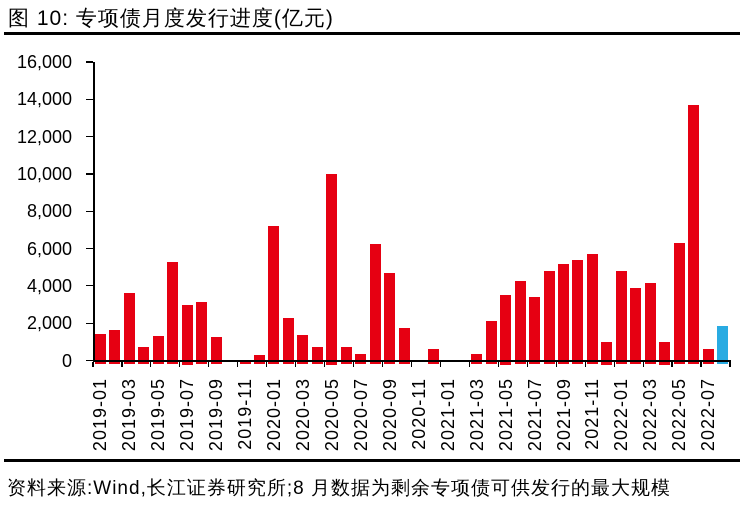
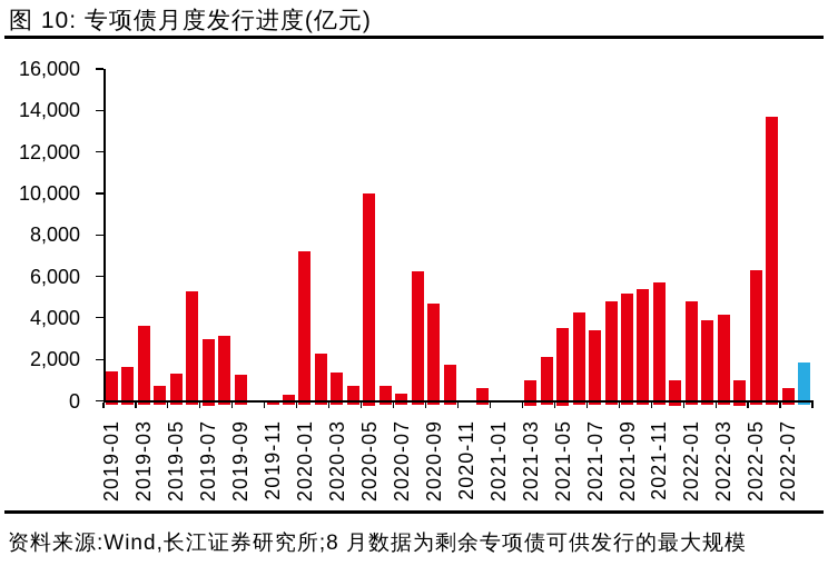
2021-03: 400 -> 1000
